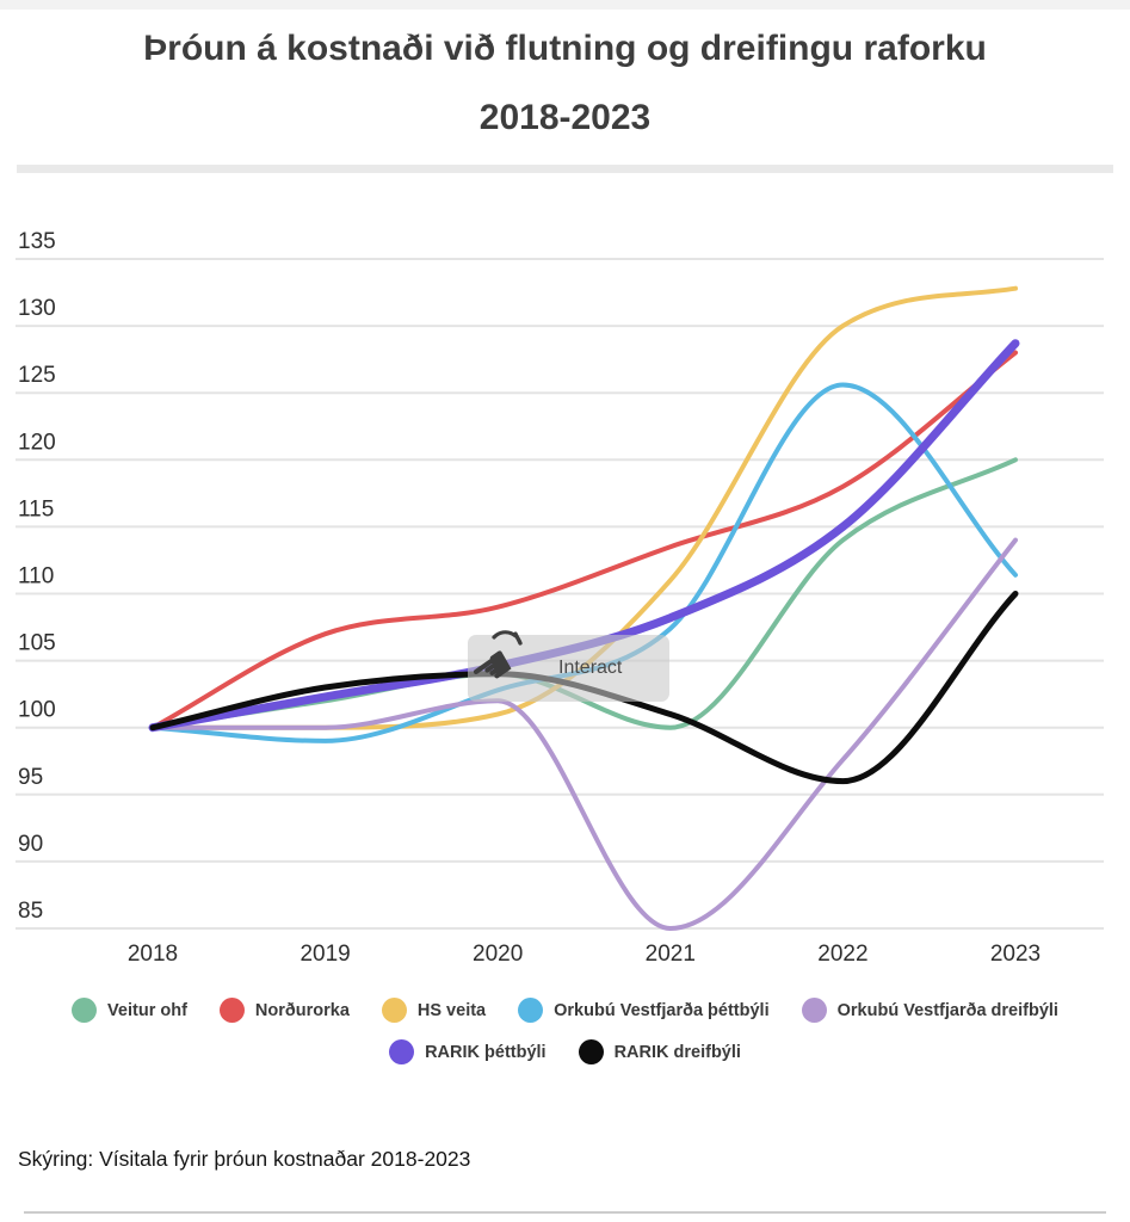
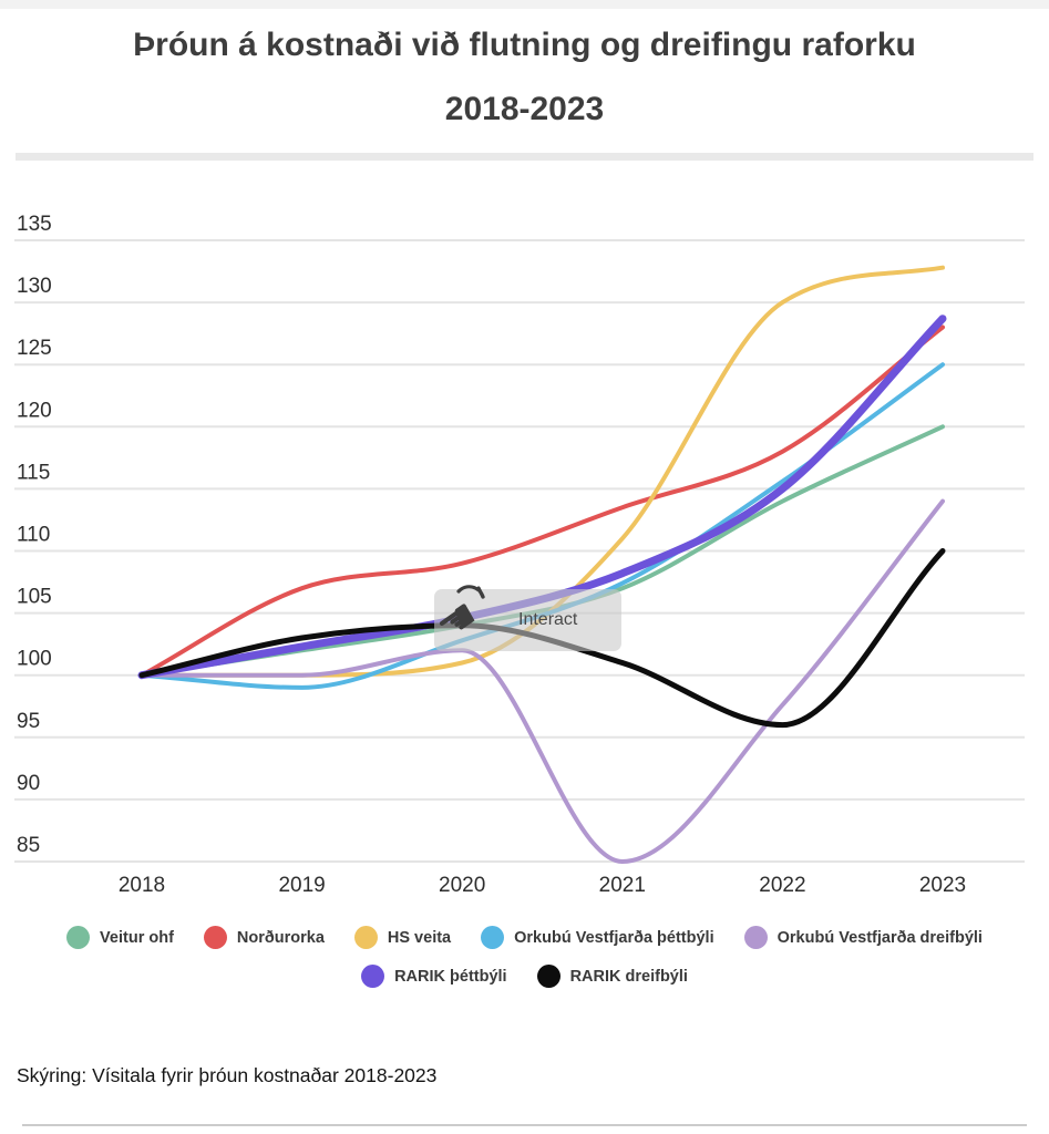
Veitur ohf/2021: 100 -> 107
Orkubú Vestfjarða þéttbýli/2022: 125.6 -> 115.6
Orkubú Vestfjarða þéttbýli/2023: 111.4 -> 125.0
